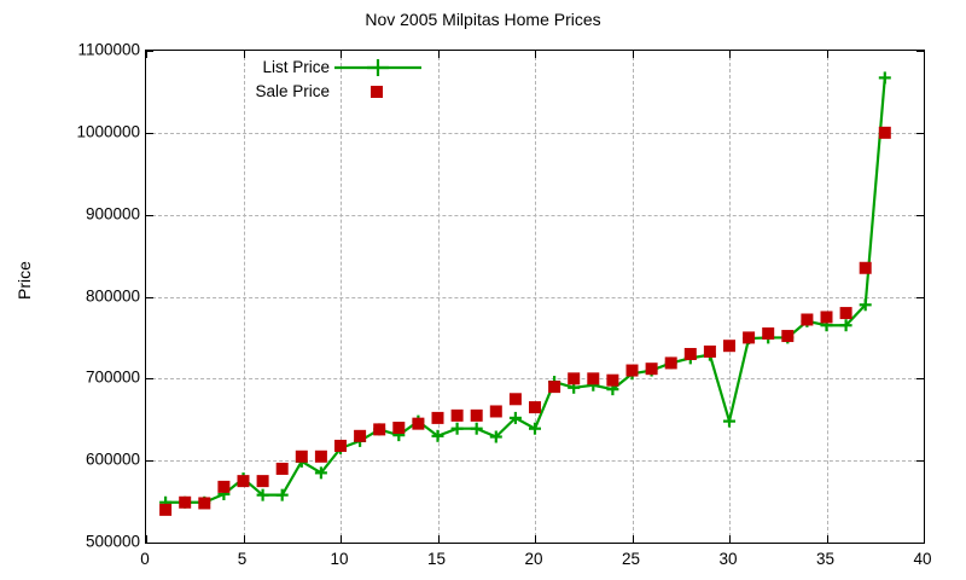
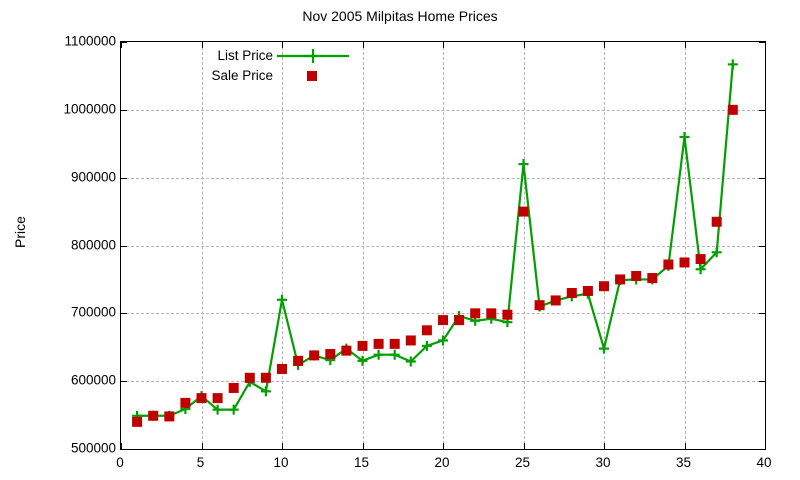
List Price/10: 620000 -> 720000
List Price/20: 640000 -> 660000
Sale Price/20: 660000 -> 690000
List Price/25: 710000 -> 920000
Sale Price/25: 710000 -> 850000
List Price/35: 760000 -> 960000
